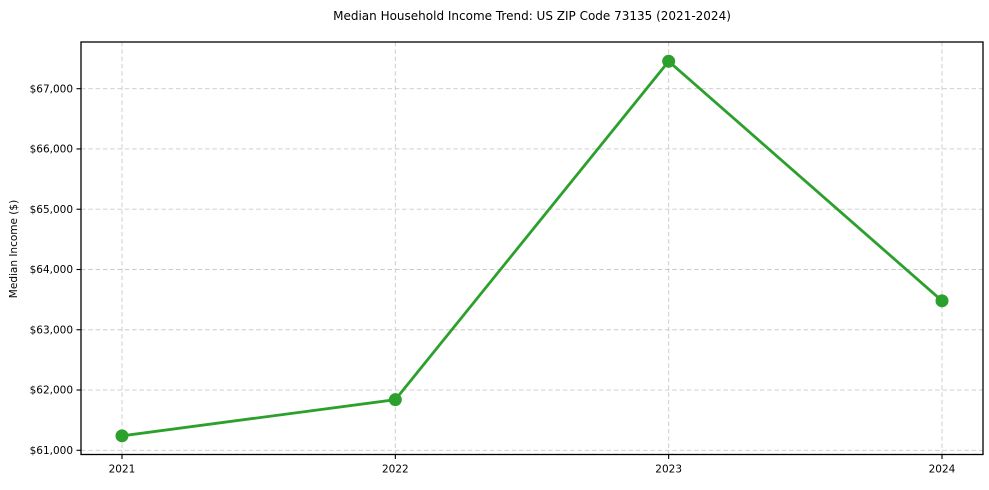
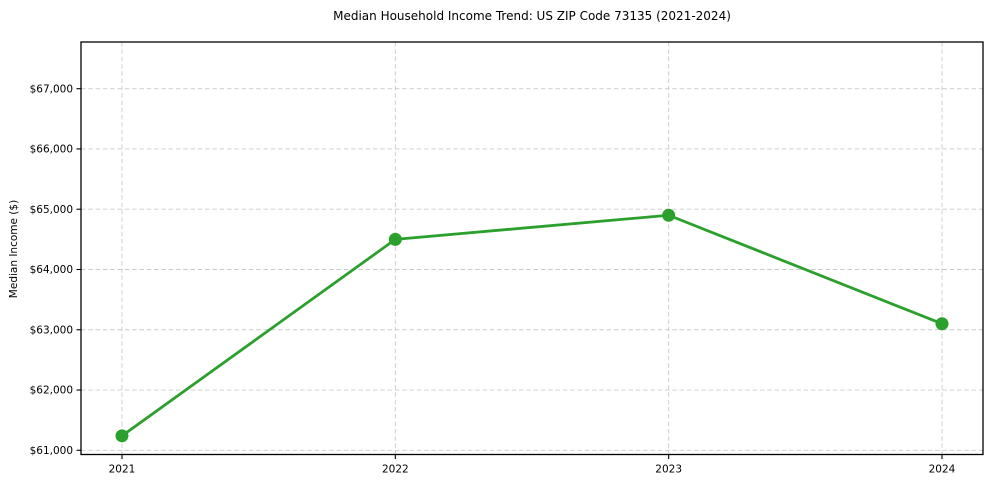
2022: $61800 -> $64500
2023: $67500 -> $64900
2024: $63500 -> $63100
